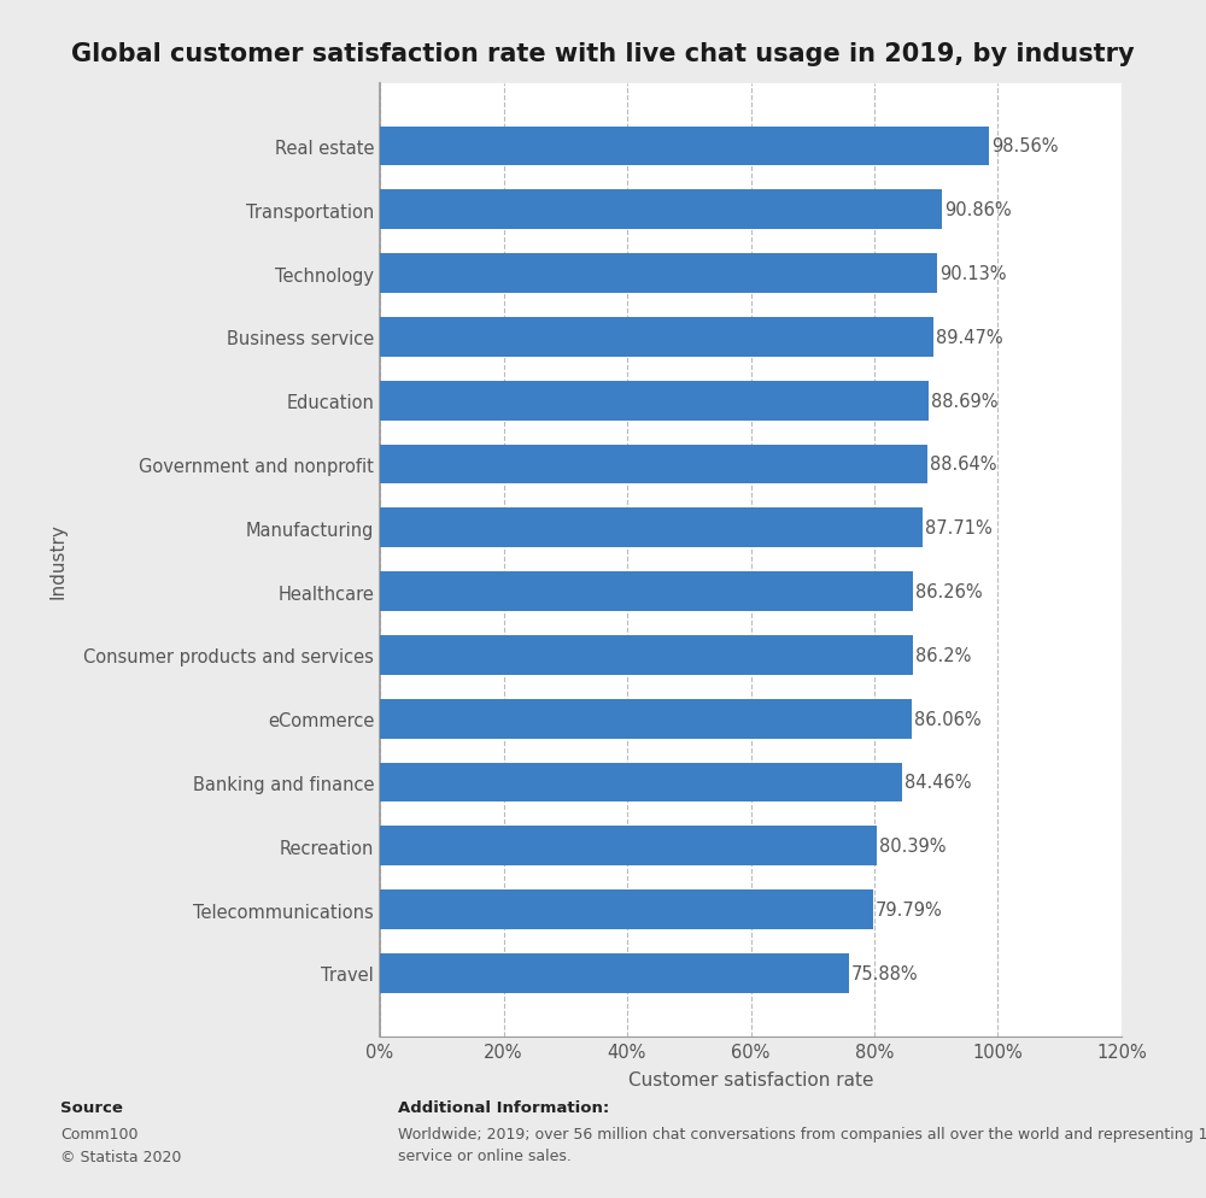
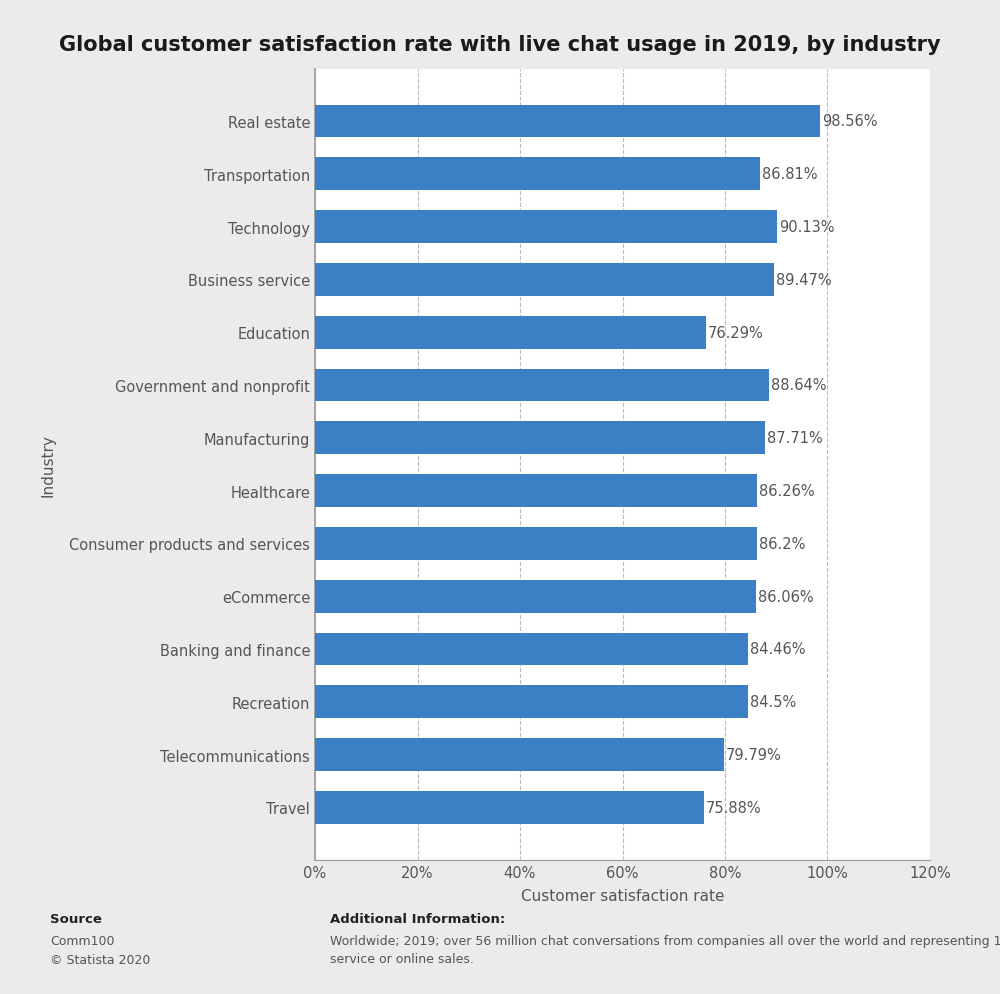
Transportation: 90.86% -> 86.81%
Education: 88.69% -> 76.29%
Recreation: 80.39% -> 84.5%
